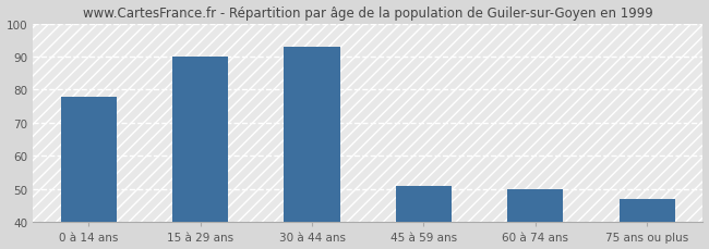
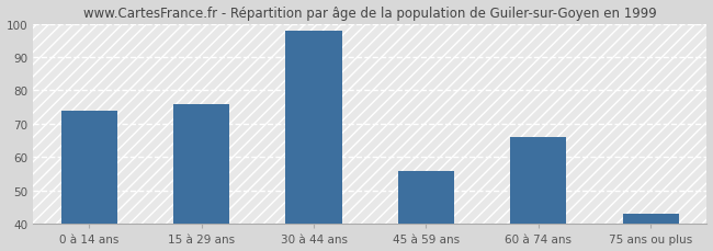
0 à 14 ans: 78 -> 74
15 à 29 ans: 90 -> 76
30 à 44 ans: 93 -> 98
45 à 59 ans: 51 -> 56
60 à 74 ans: 50 -> 66
75 ans ou plus: 47 -> 43
